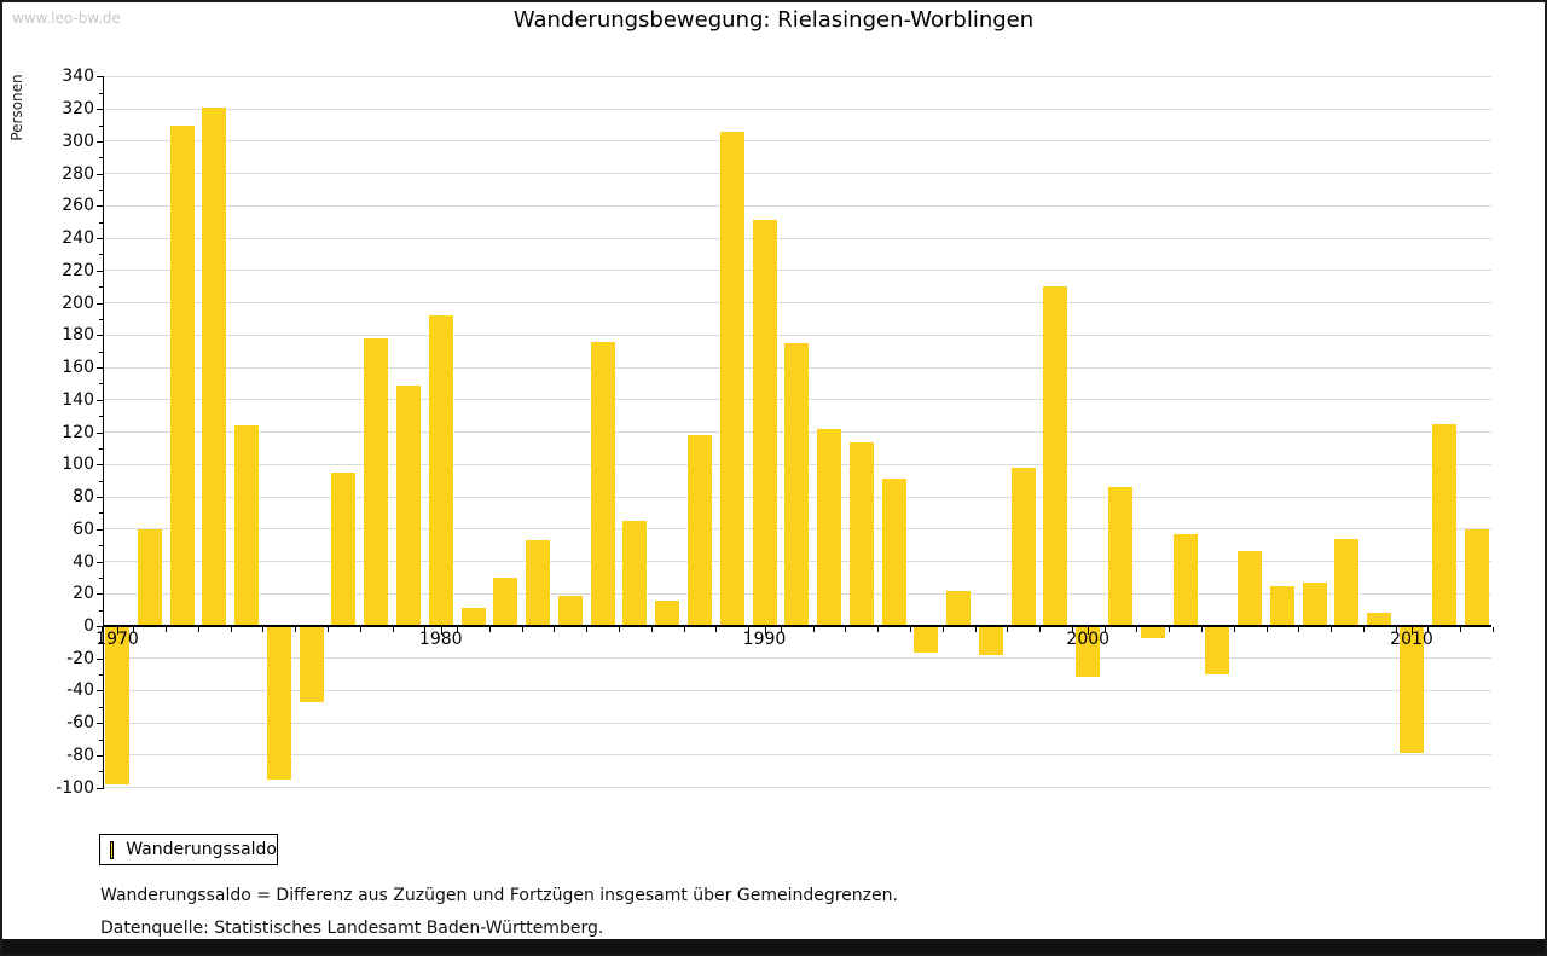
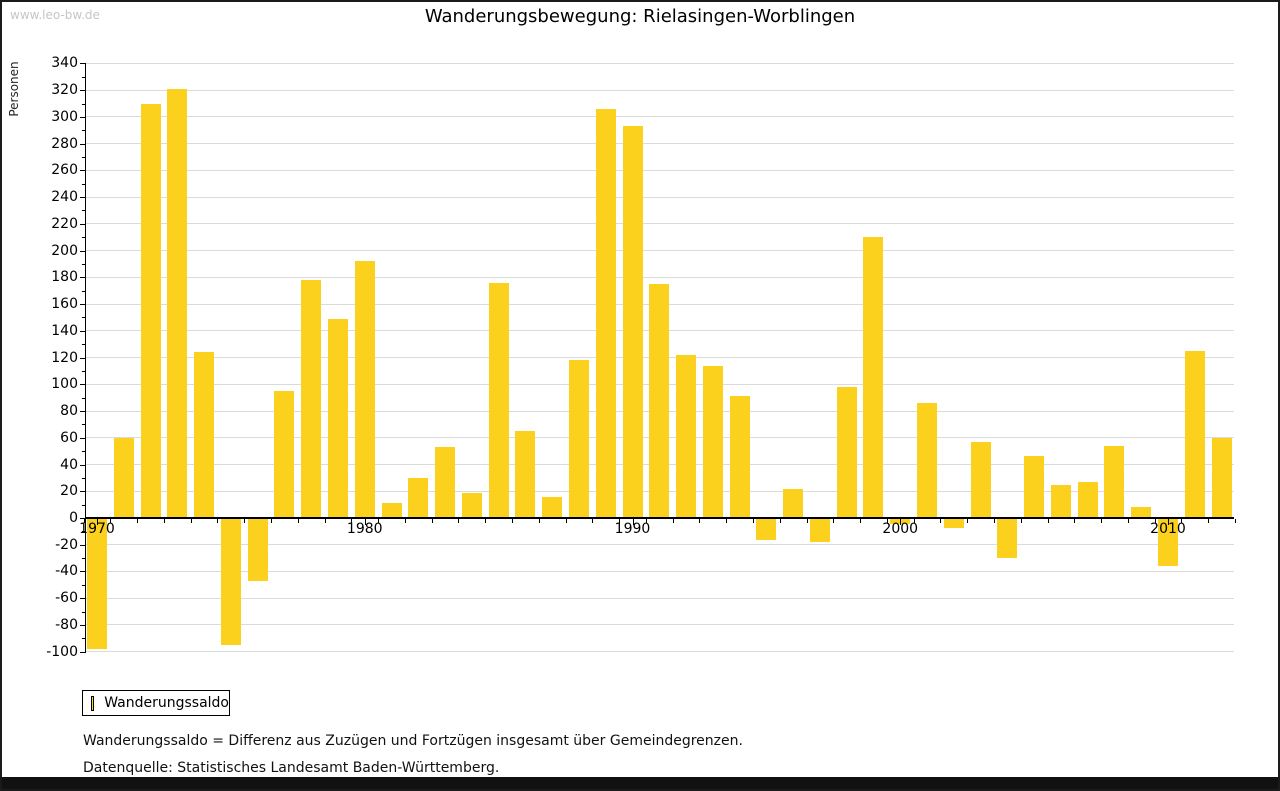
1990: 251 -> 293
2000: -31 -> -4
2010: -78 -> -35
